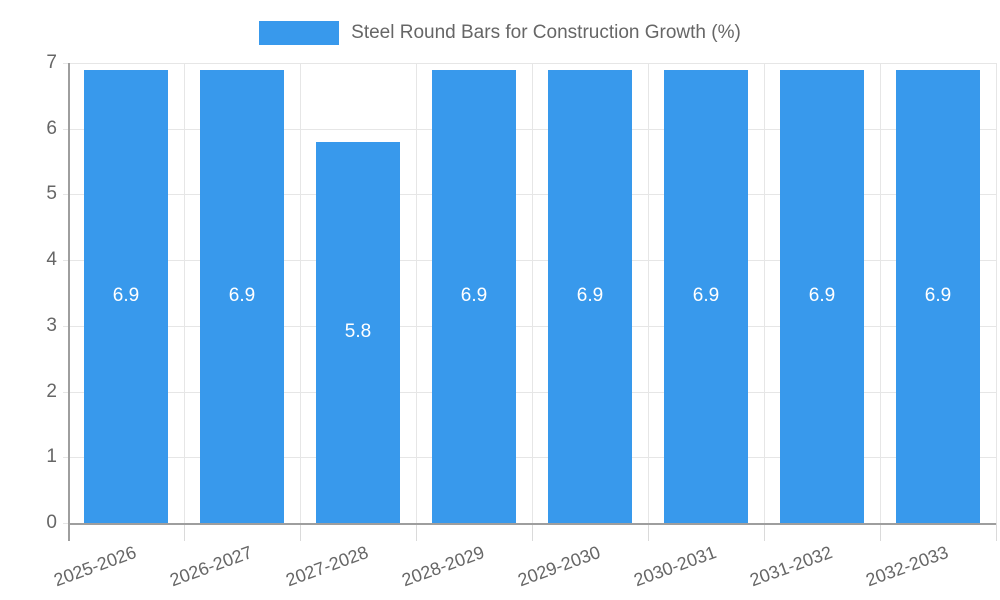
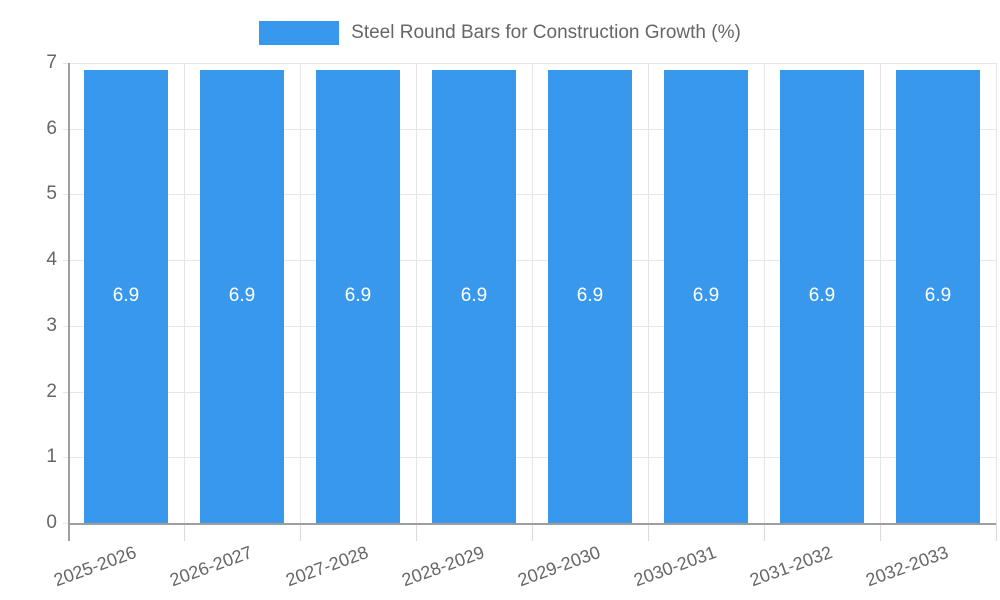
2027-2028: 5.8 -> 6.9
